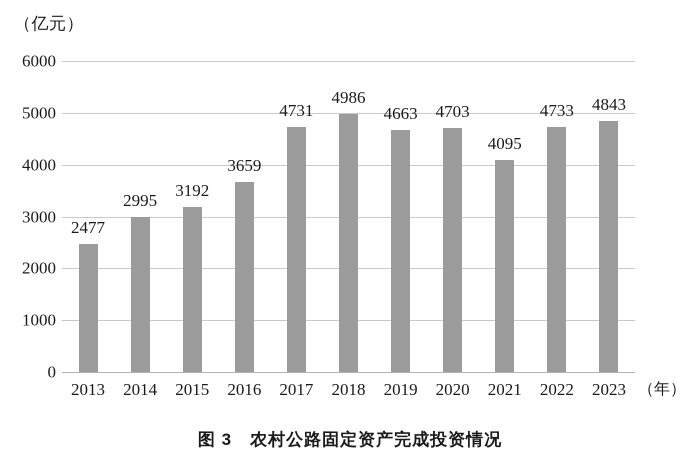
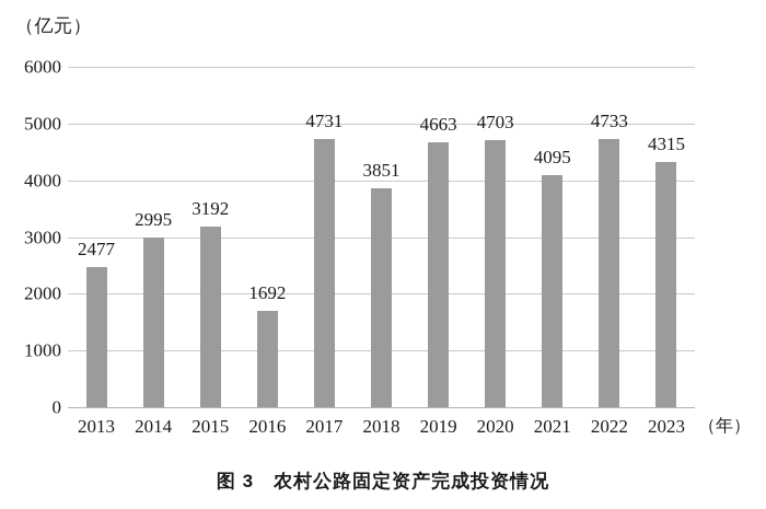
2016: 3659 -> 1692
2018: 4986 -> 3851
2023: 4843 -> 4315
